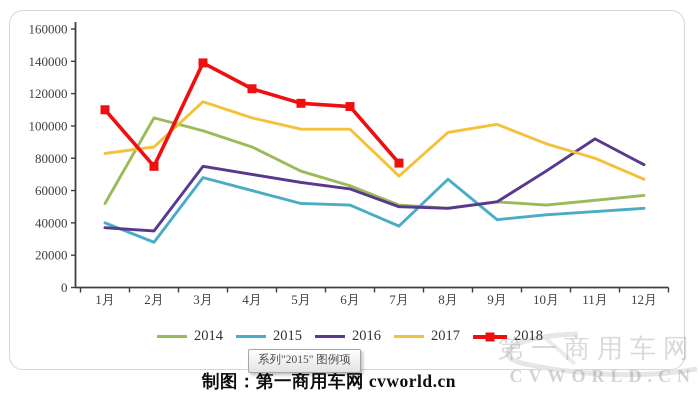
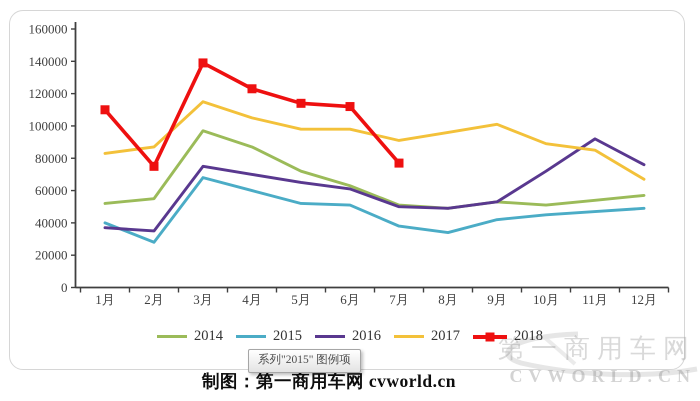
2014/2月: 105000 -> 55000
2017/7月: 69000 -> 91000
2015/8月: 67000 -> 34000
2017/11月: 80000 -> 85000
